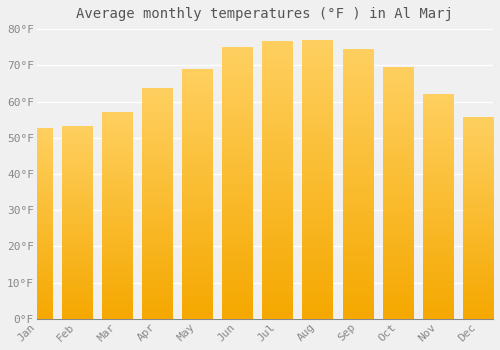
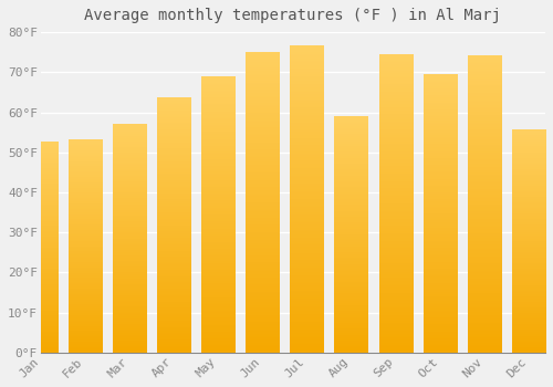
Aug: 77.0°F -> 59.0°F
Nov: 62.0°F -> 74.0°F
